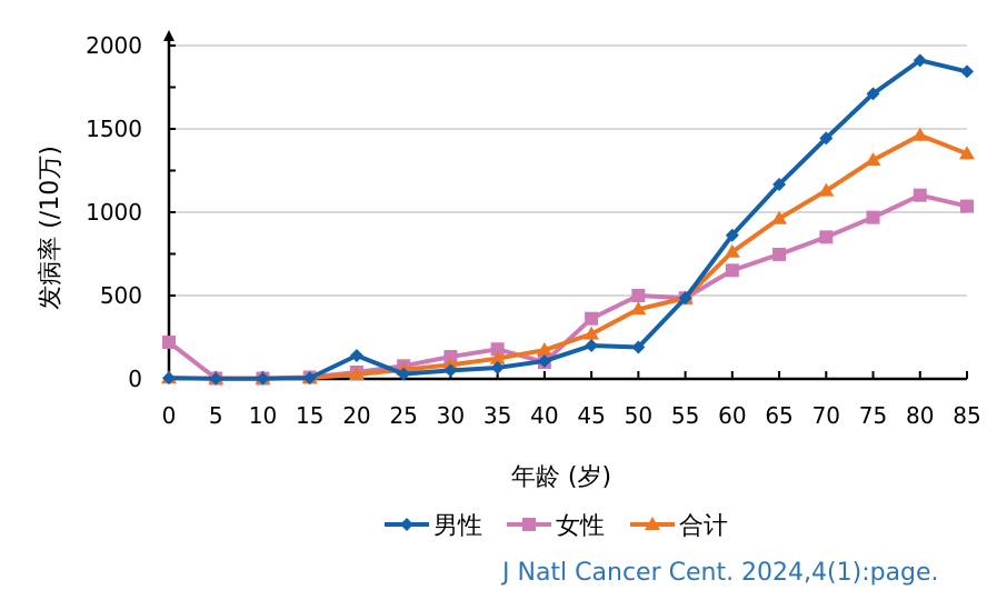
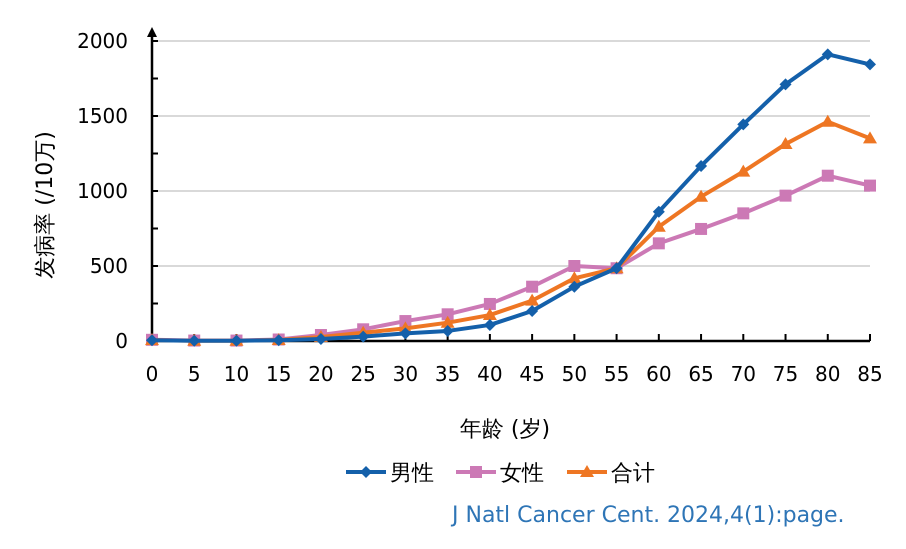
女性/0: 220 -> 10
男性/20: 140 -> 10
女性/40: 100 -> 250
男性/50: 190 -> 360
